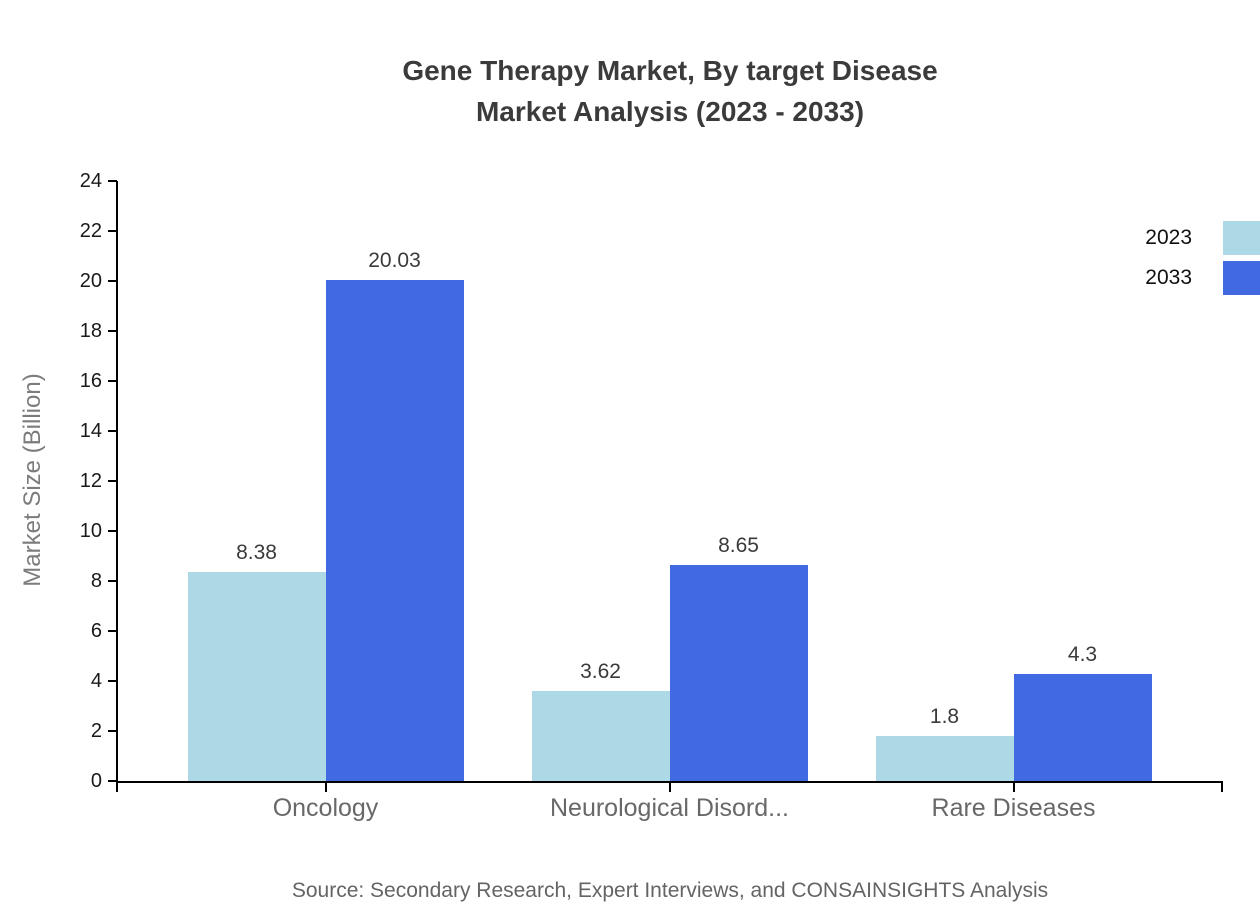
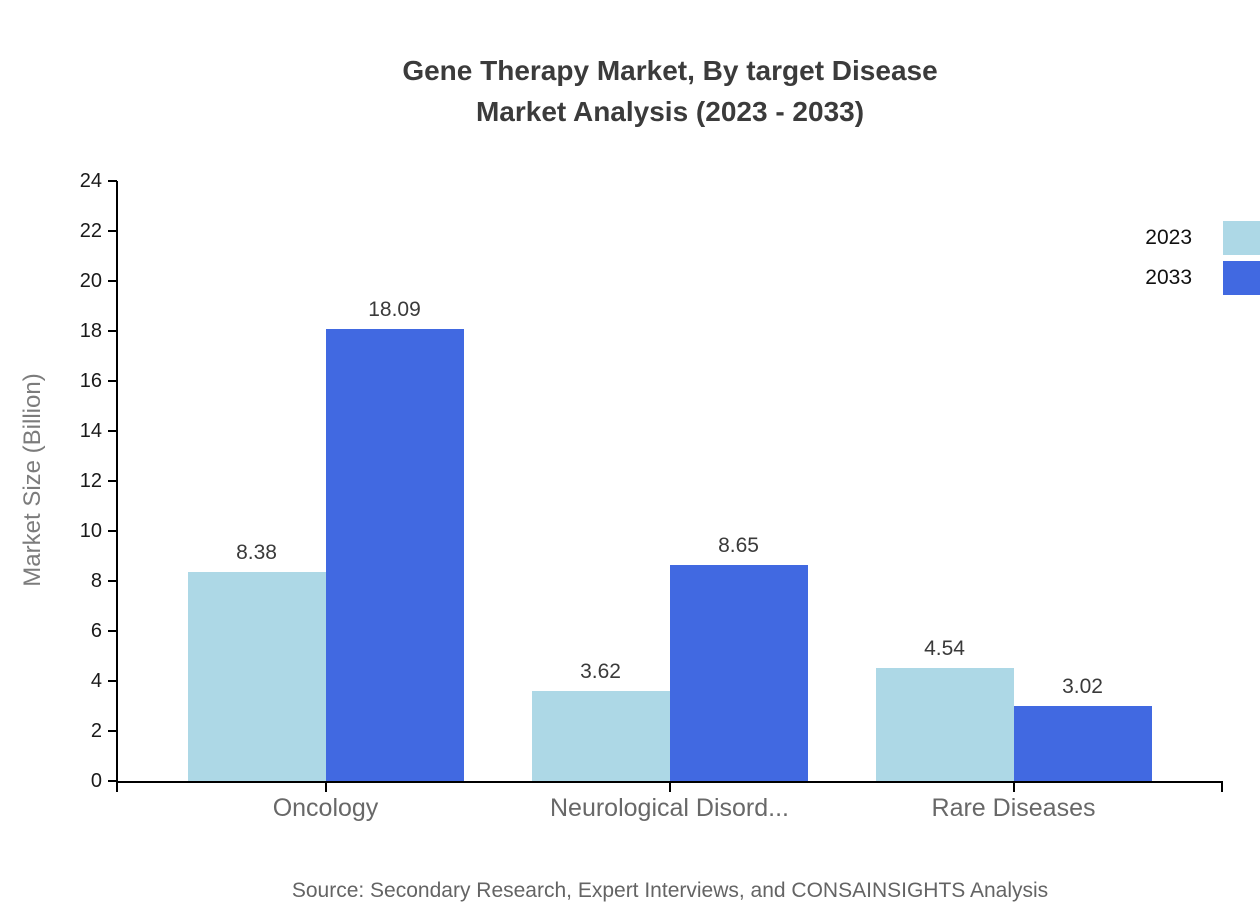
2033/Oncology: 20.03 -> 18.09
2023/Rare Diseases: 1.8 -> 4.54
2033/Rare Diseases: 4.3 -> 3.02
